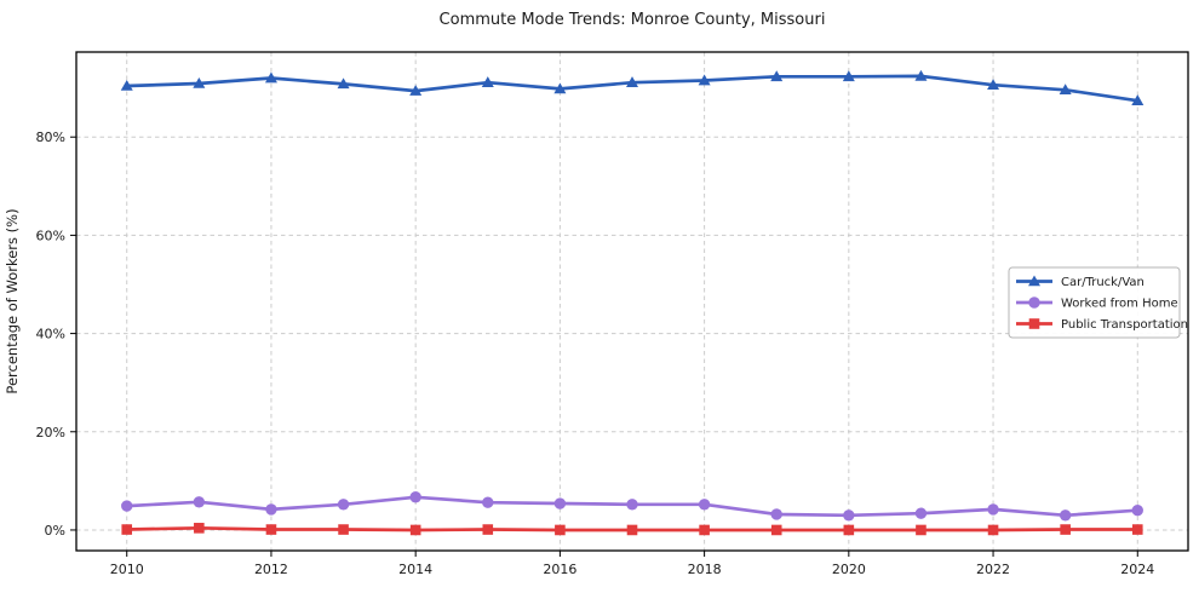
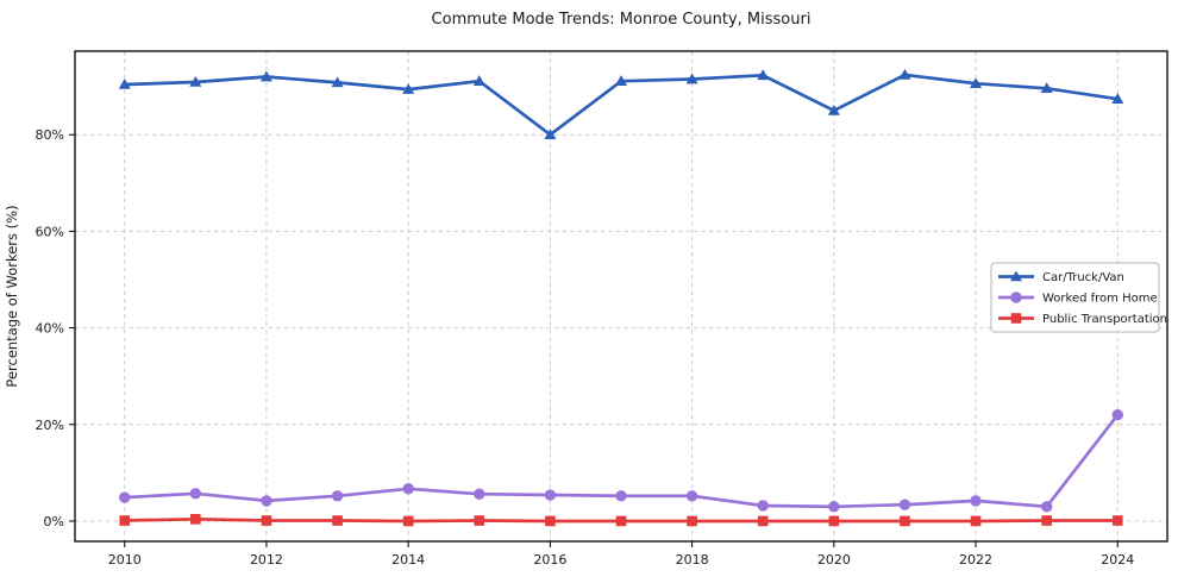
Car/Truck/Van/2016: 90% -> 80%
Car/Truck/Van/2020: 92% -> 85%
Worked from Home/2024: 4% -> 22%
